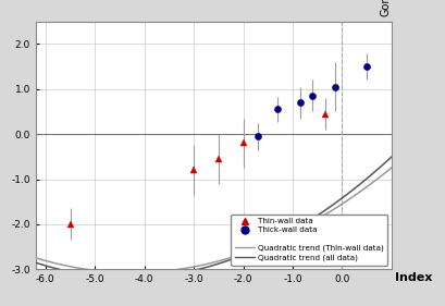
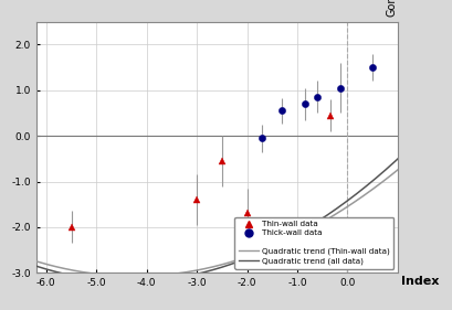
Thin-wall data/-3.0: -0.80 -> -1.40
Thin-wall data/-2.0: -0.20 -> -1.70
